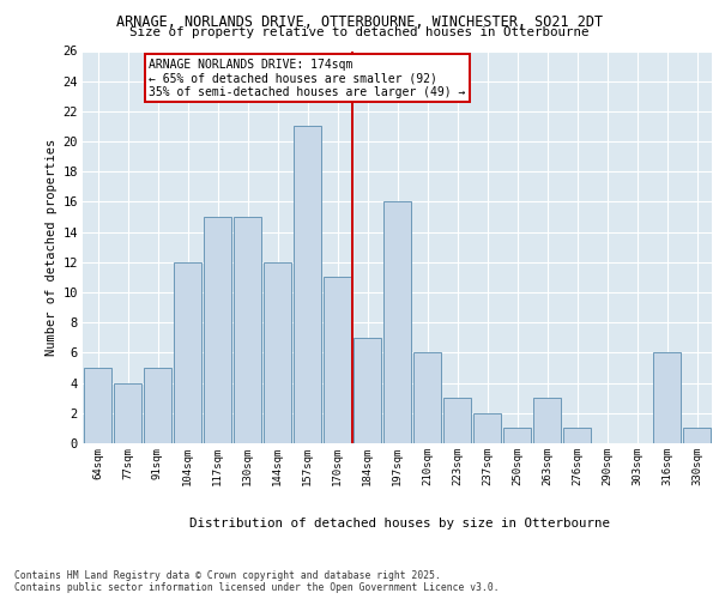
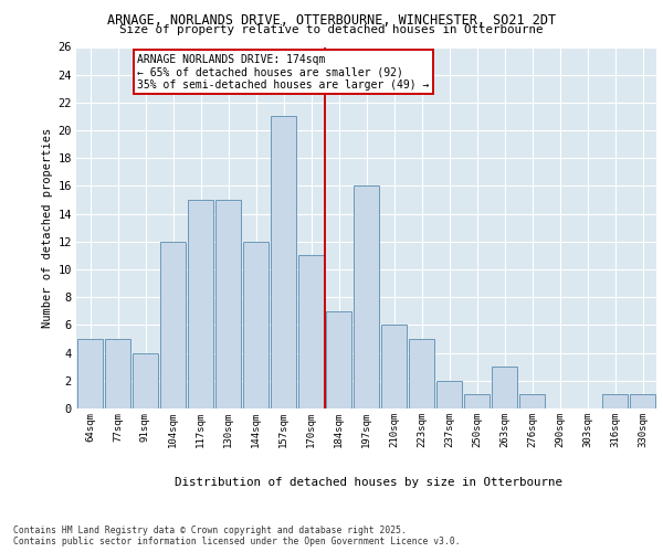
77sqm: 4 -> 5
91sqm: 5 -> 4
223sqm: 3 -> 5
316sqm: 6 -> 1
